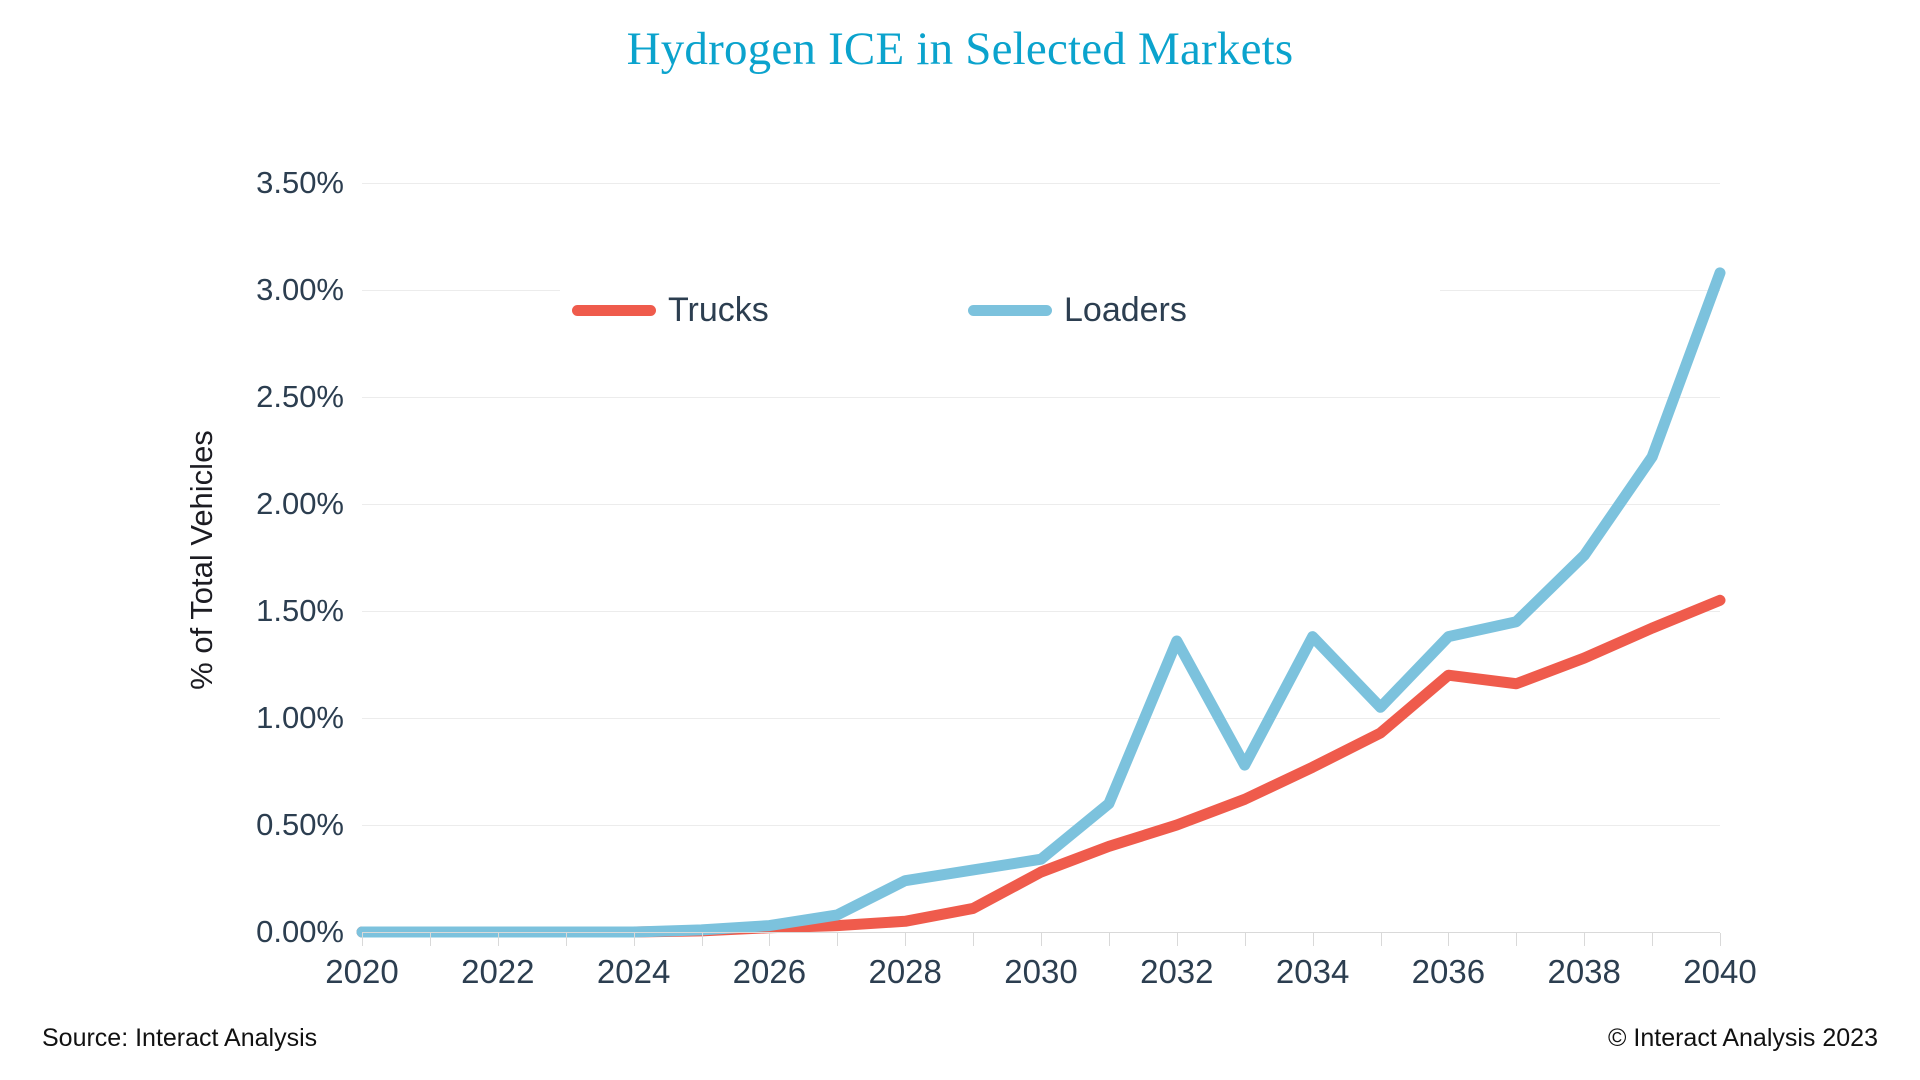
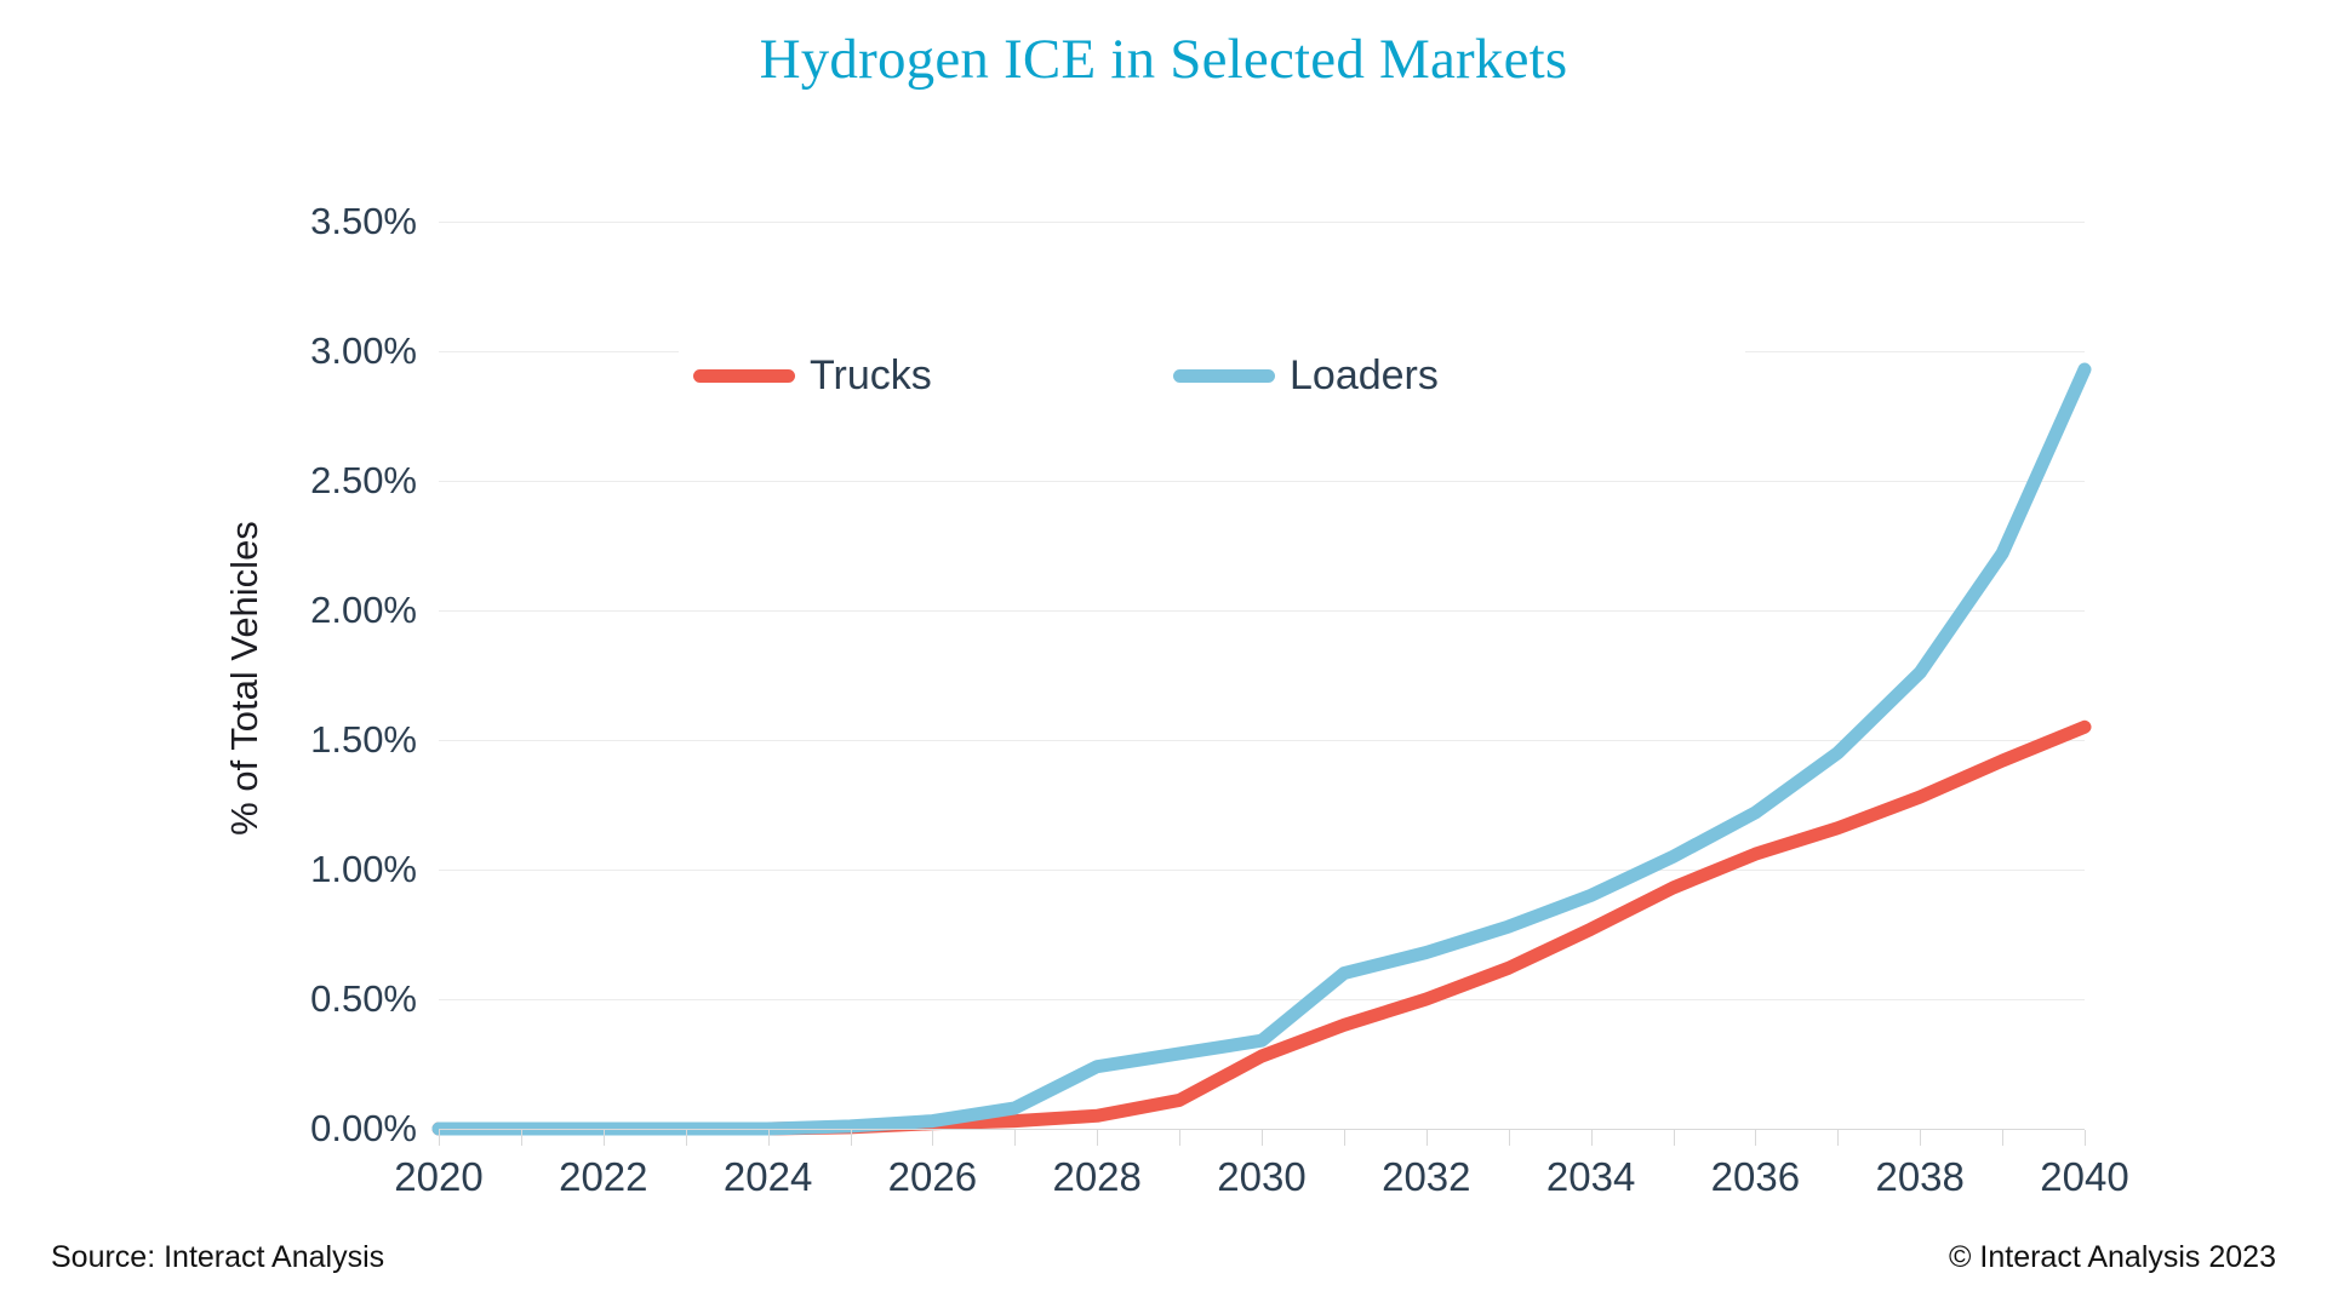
Loaders/2032: 1.36% -> 0.68%
Loaders/2034: 1.38% -> 0.90%
Trucks/2036: 1.20% -> 1.06%
Loaders/2036: 1.38% -> 1.22%
Loaders/2040: 3.08% -> 2.93%
